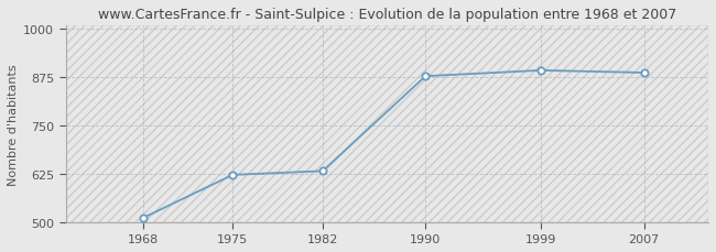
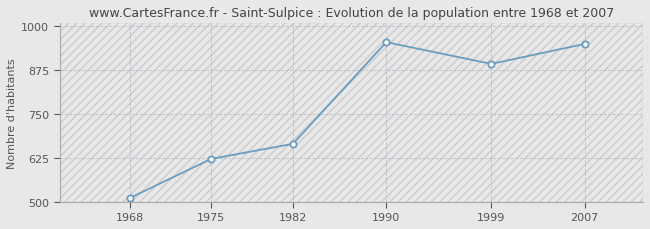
1982: 632 -> 665
1990: 878 -> 955
2007: 887 -> 950
